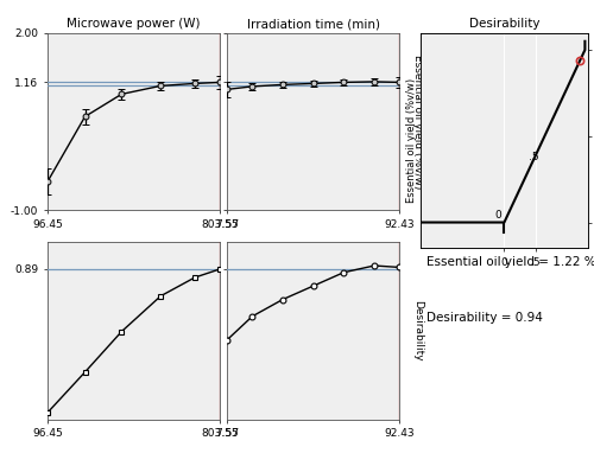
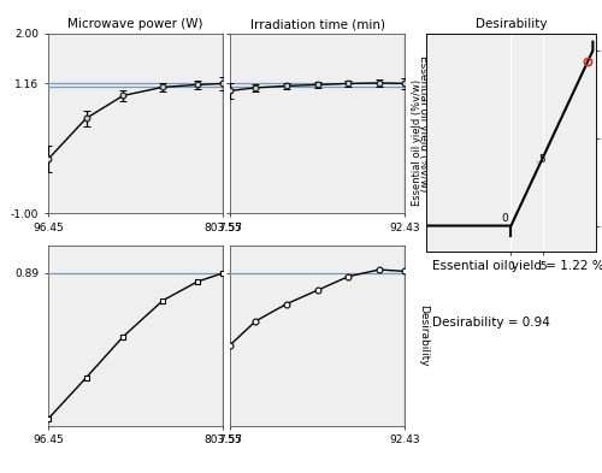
Microwave power (W)/96.45: -0.52 -> -0.10
